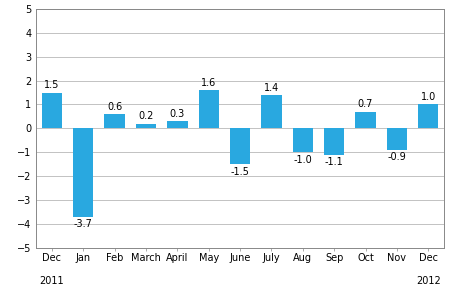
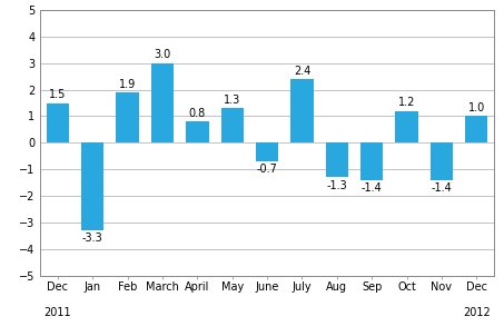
Jan: -3.7 -> -3.3
Feb: 0.6 -> 1.9
March: 0.2 -> 3.0
April: 0.3 -> 0.8
May: 1.6 -> 1.3
June: -1.5 -> -0.7
July: 1.4 -> 2.4
Aug: -1.0 -> -1.3
Sep: -1.1 -> -1.4
Oct: 0.7 -> 1.2
Nov: -0.9 -> -1.4
